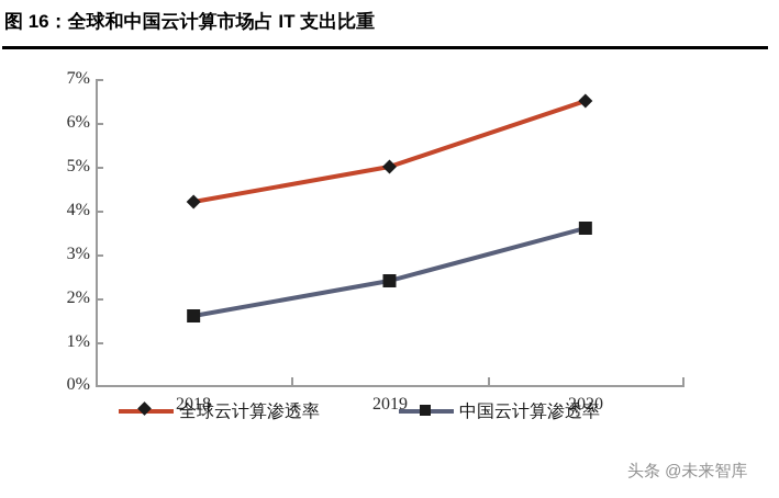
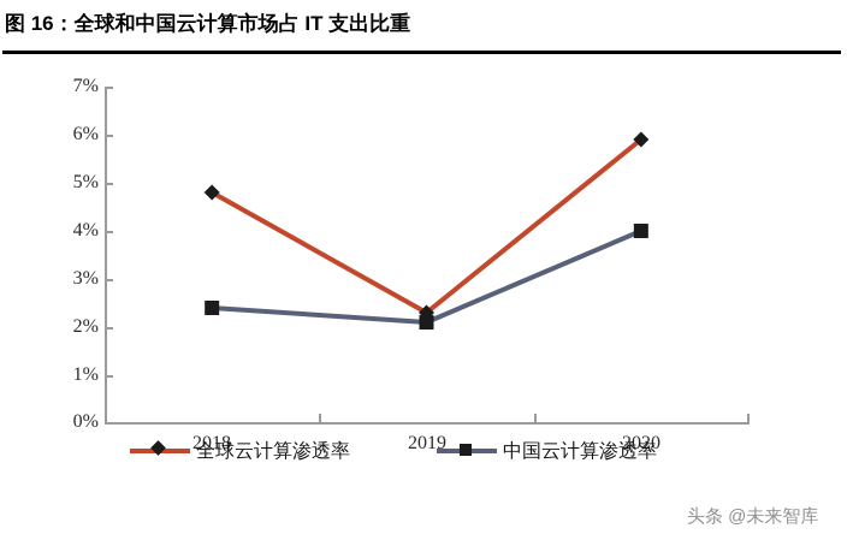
全球云计算渗透率/2018: 4.2% -> 4.8%
中国云计算渗透率/2018: 1.6% -> 2.4%
全球云计算渗透率/2019: 5.0% -> 2.3%
中国云计算渗透率/2019: 2.4% -> 2.1%
全球云计算渗透率/2020: 6.5% -> 5.9%
中国云计算渗透率/2020: 3.6% -> 4.0%
